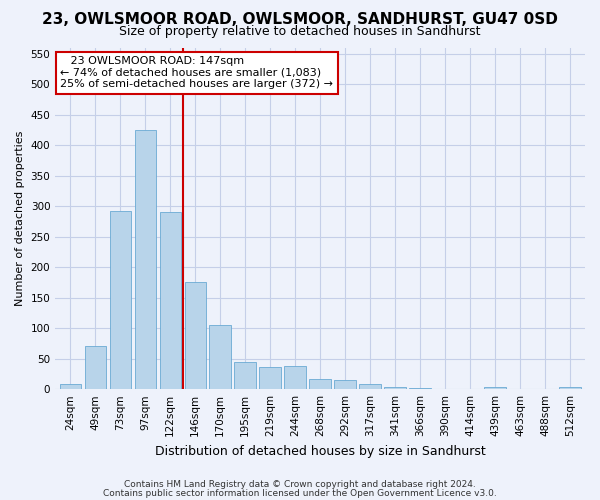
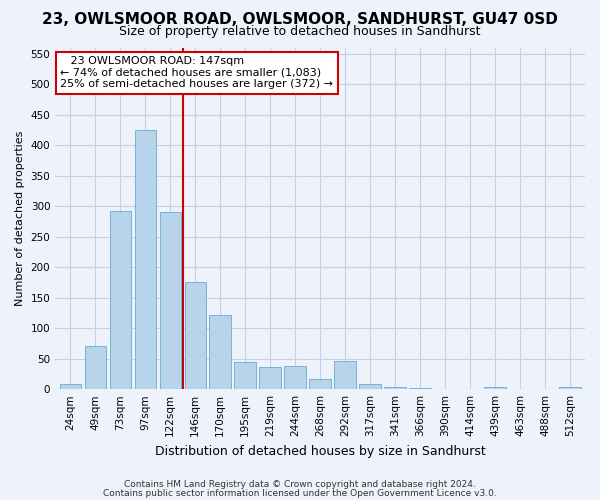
170sqm: 105 -> 122
292sqm: 15 -> 46
